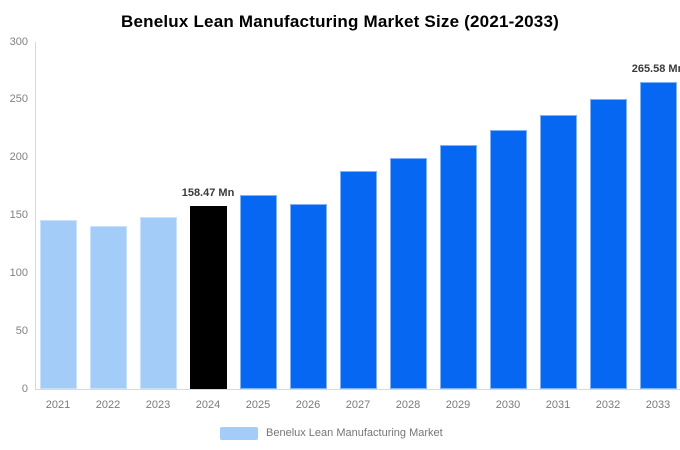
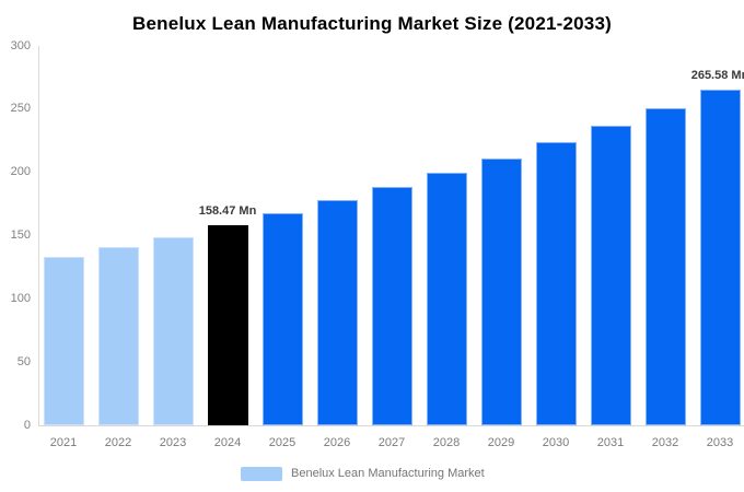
2021: 146 -> 133
2026: 160 -> 178
